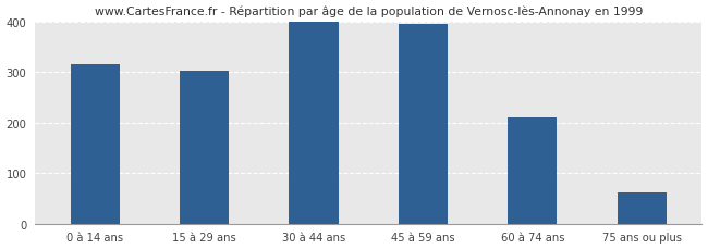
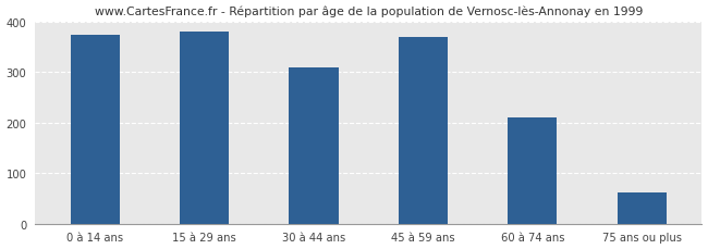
0 à 14 ans: 315 -> 375
15 à 29 ans: 303 -> 380
30 à 44 ans: 400 -> 310
45 à 59 ans: 396 -> 370
